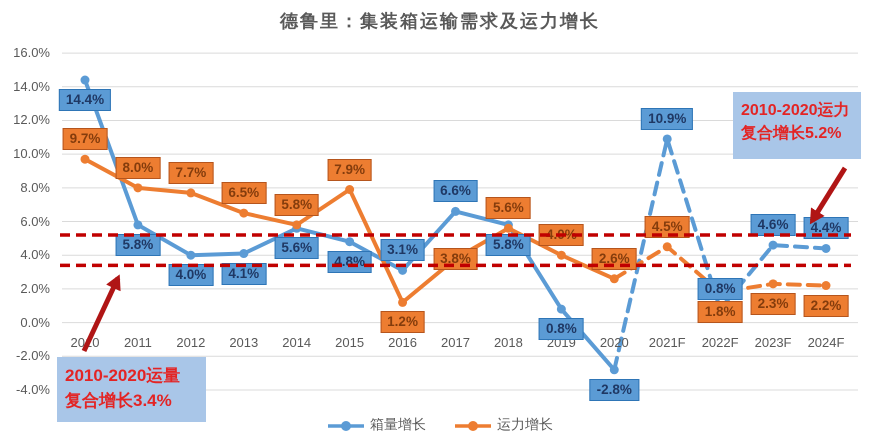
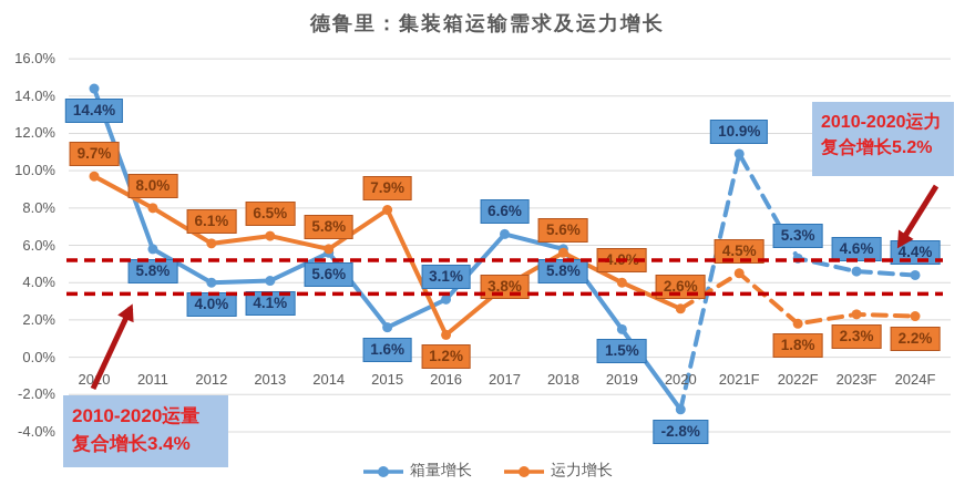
运力增长/2012: 7.7% -> 6.1%
箱量增长/2015: 4.8% -> 1.6%
箱量增长/2019: 0.8% -> 1.5%
箱量增长/2022F: 0.8% -> 5.3%
